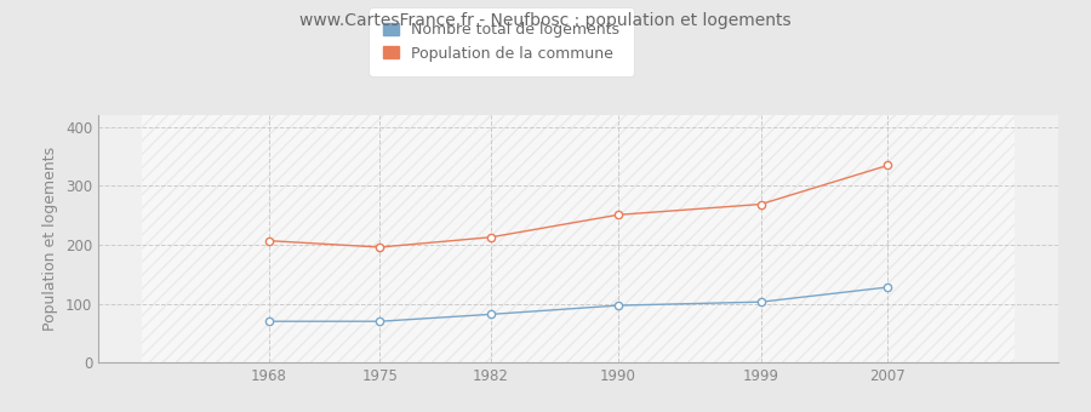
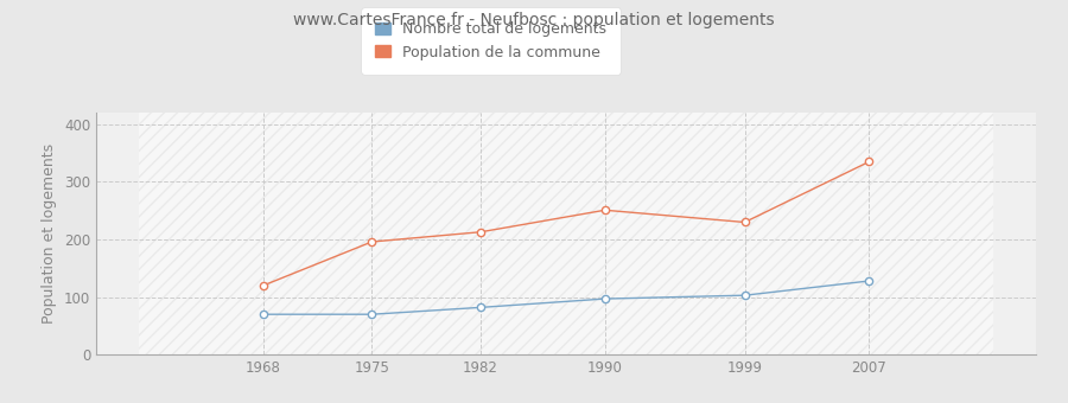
Population de la commune/1968: 207 -> 120
Population de la commune/1999: 269 -> 230
